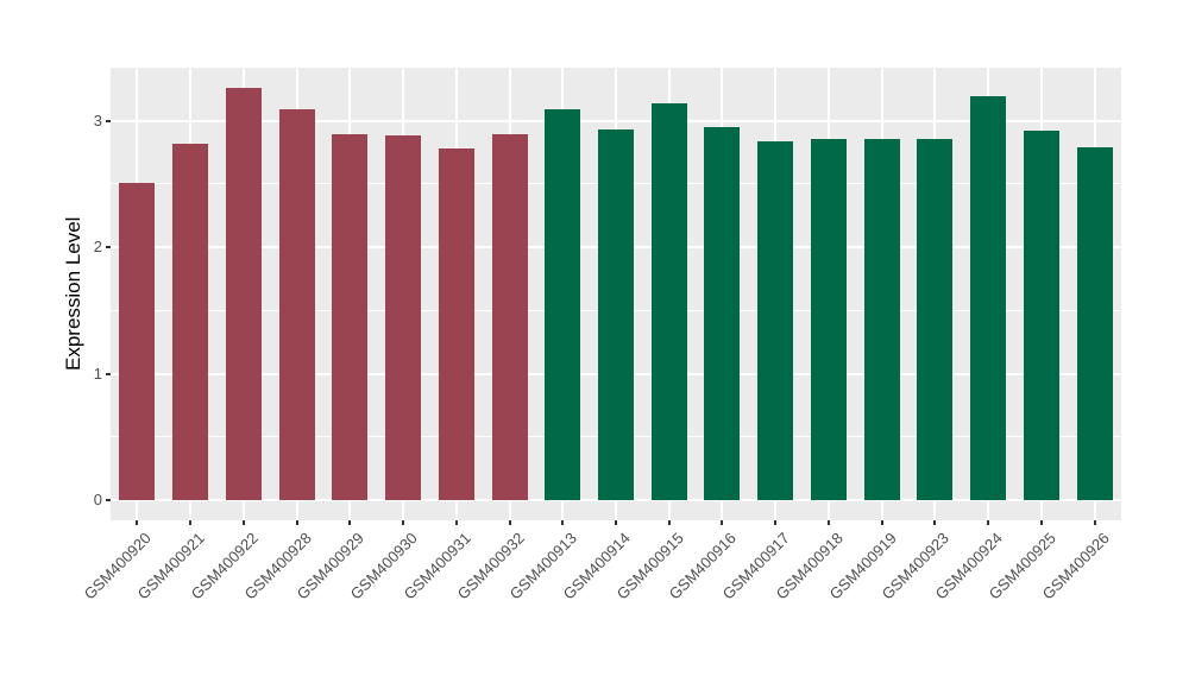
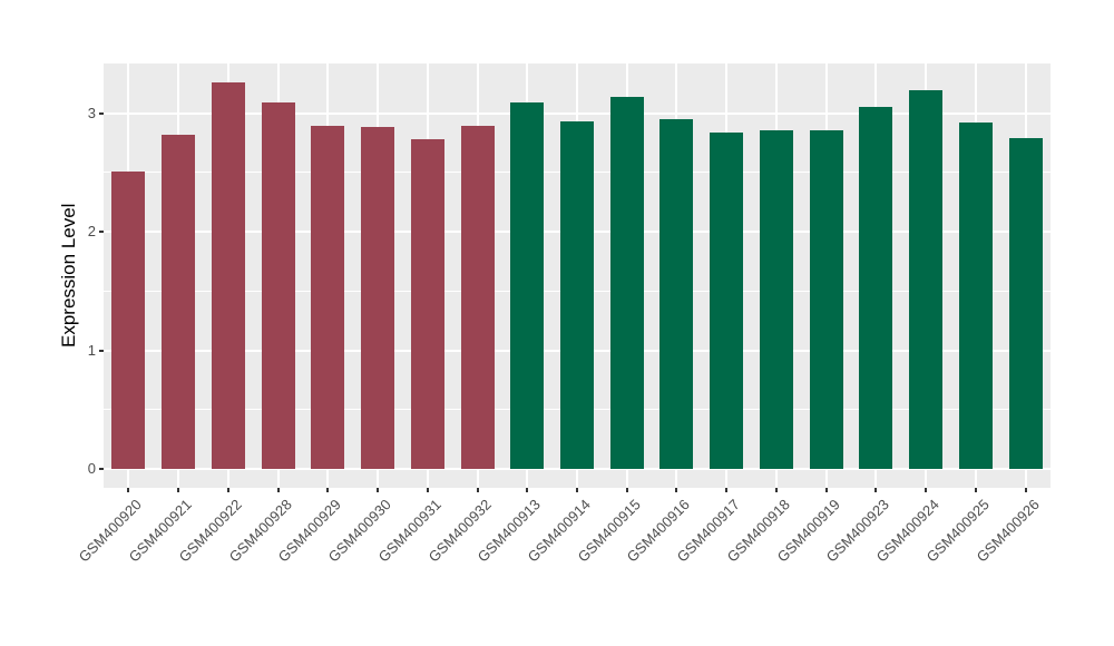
GSM400923: 2.86 -> 3.05
